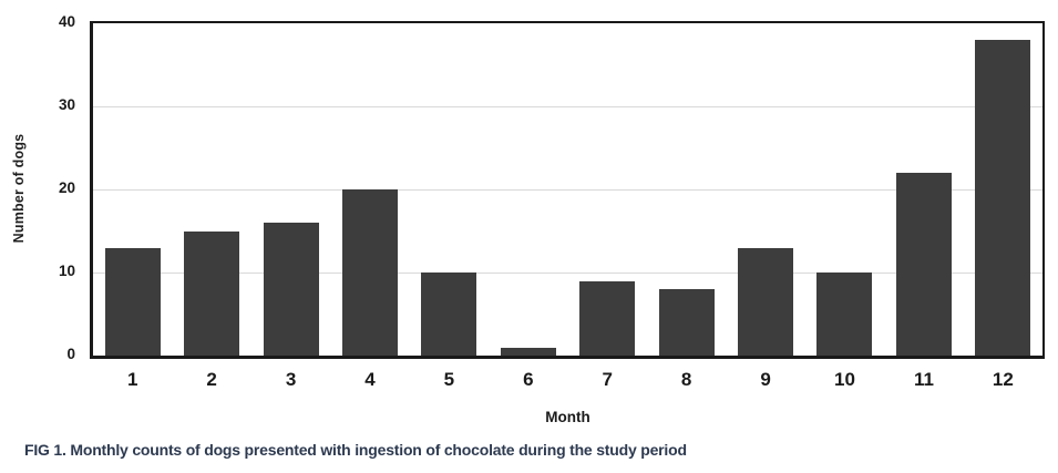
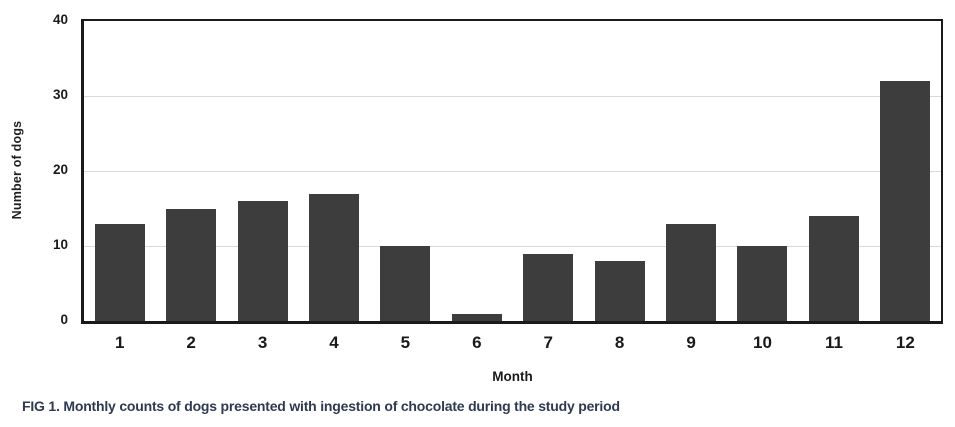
4: 20 -> 17
11: 22 -> 14
12: 38 -> 32
